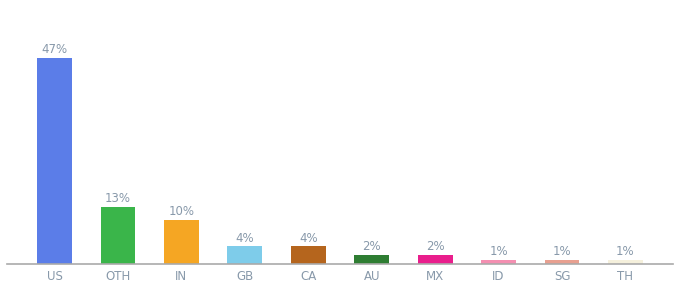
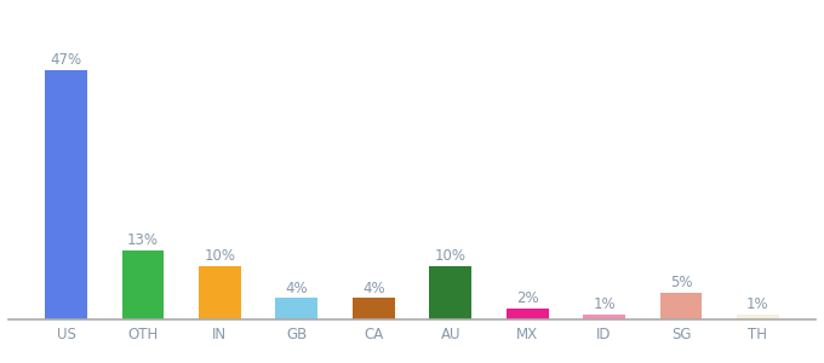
AU: 2% -> 10%
SG: 1% -> 5%
